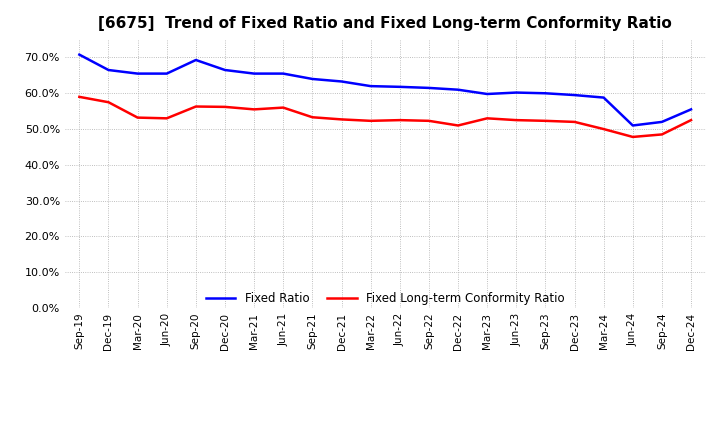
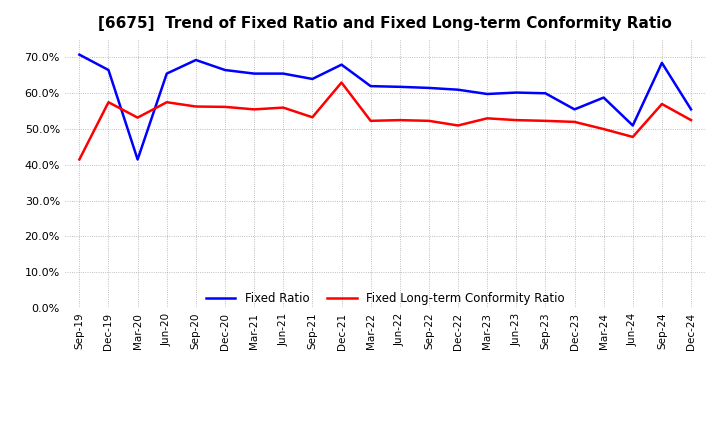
Fixed Long-term Conformity Ratio/Sep-19: 59.0% -> 41.5%
Fixed Ratio/Mar-20: 65.5% -> 41.5%
Fixed Long-term Conformity Ratio/Jun-20: 53.0% -> 57.5%
Fixed Ratio/Dec-21: 63.3% -> 68.0%
Fixed Long-term Conformity Ratio/Dec-21: 52.7% -> 63.0%
Fixed Ratio/Dec-23: 59.5% -> 55.5%
Fixed Ratio/Sep-24: 52.0% -> 68.5%
Fixed Long-term Conformity Ratio/Sep-24: 48.5% -> 57.0%
